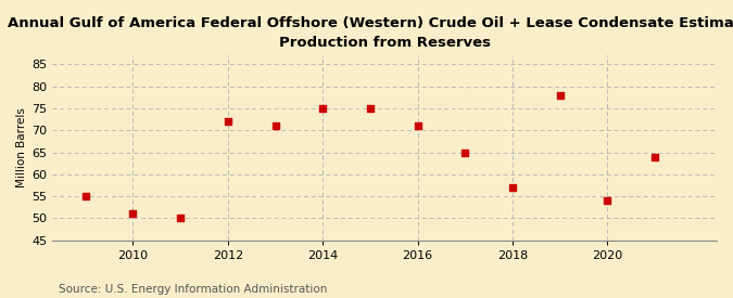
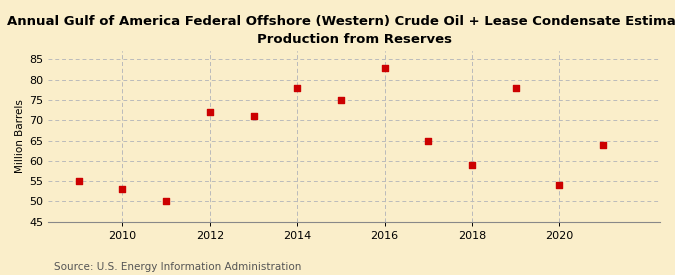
2010: 51 -> 53
2014: 75 -> 78
2016: 71 -> 83
2018: 57 -> 59
